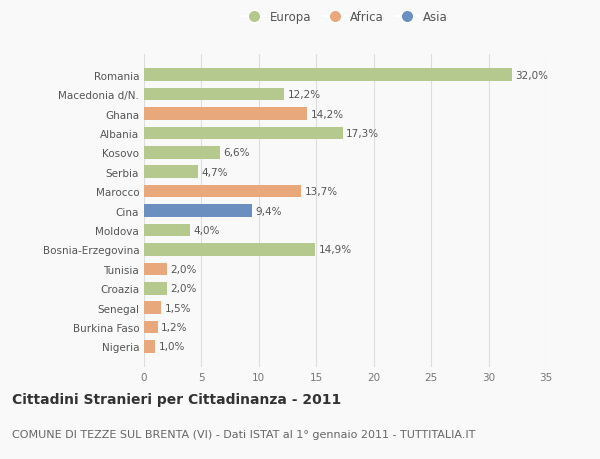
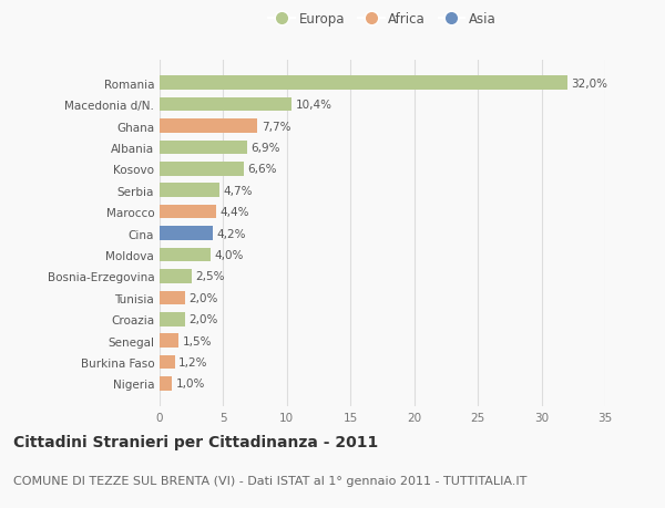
Macedonia d/N.: 12,2% -> 10,4%
Ghana: 14,2% -> 7,7%
Albania: 17,3% -> 6,9%
Marocco: 13,7% -> 4,4%
Cina: 9,4% -> 4,2%
Bosnia-Erzegovina: 14,9% -> 2,5%
